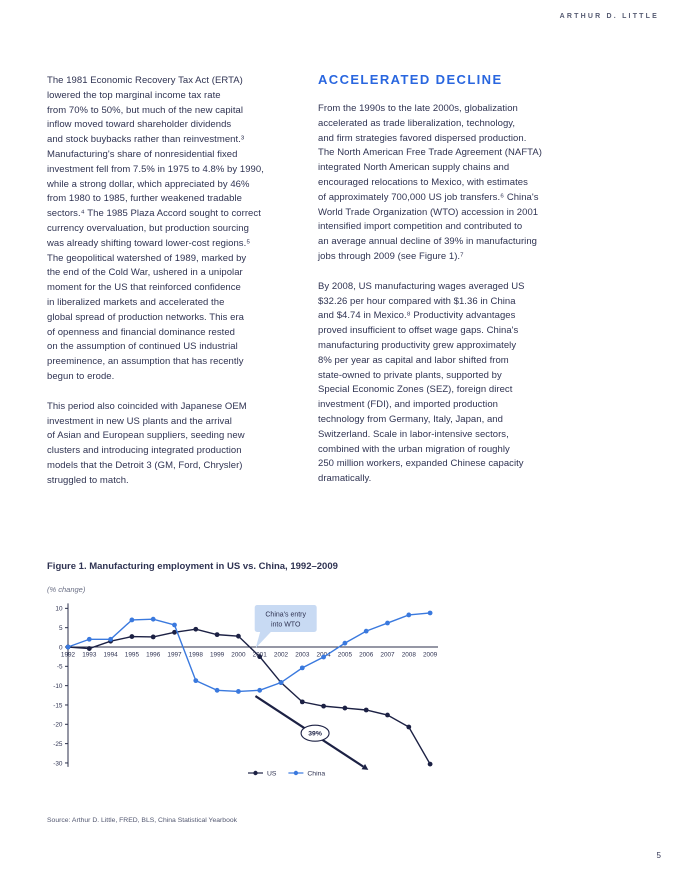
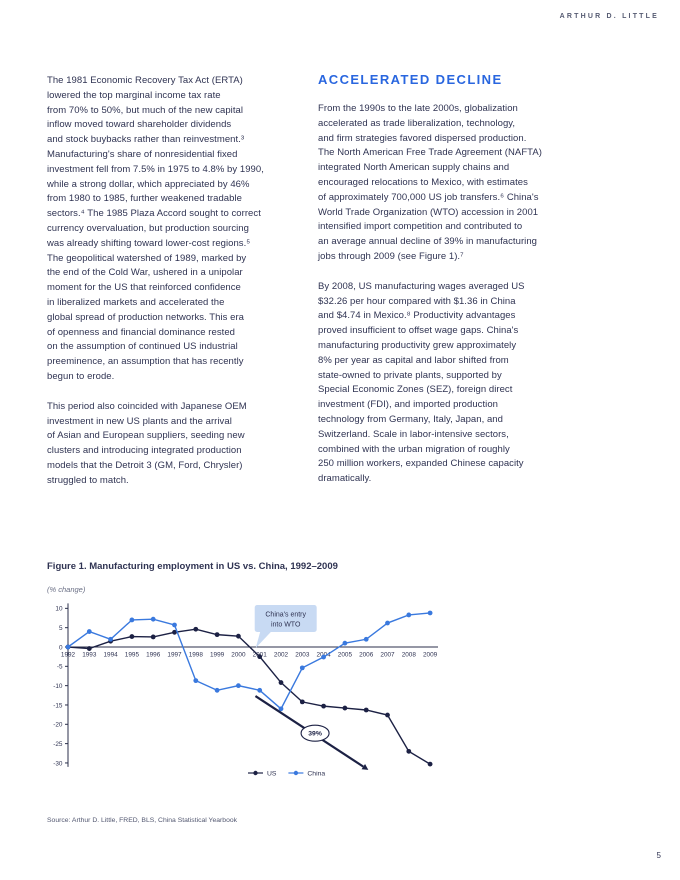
China/1993: 2 -> 4
China/2000: -12 -> -10
China/2002: -9 -> -16
China/2006: 4 -> 2
US/2008: -21 -> -27
